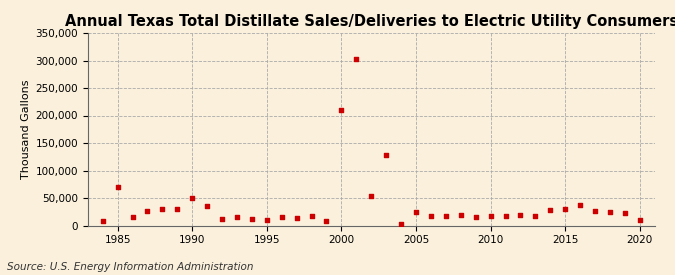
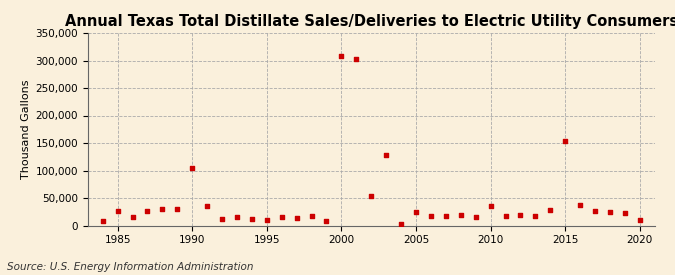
1985: 70,000 -> 26,000
1990: 50,000 -> 104,000
2000: 210,000 -> 308,000
2010: 18,000 -> 36,000
2015: 30,000 -> 154,000
